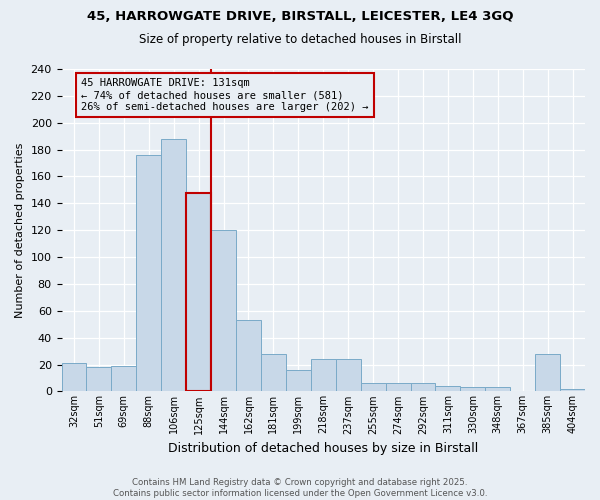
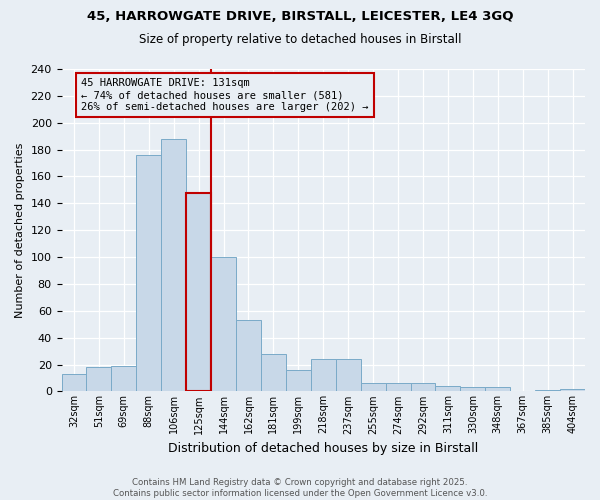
32sqm: 21 -> 13
144sqm: 120 -> 100
385sqm: 28 -> 1
